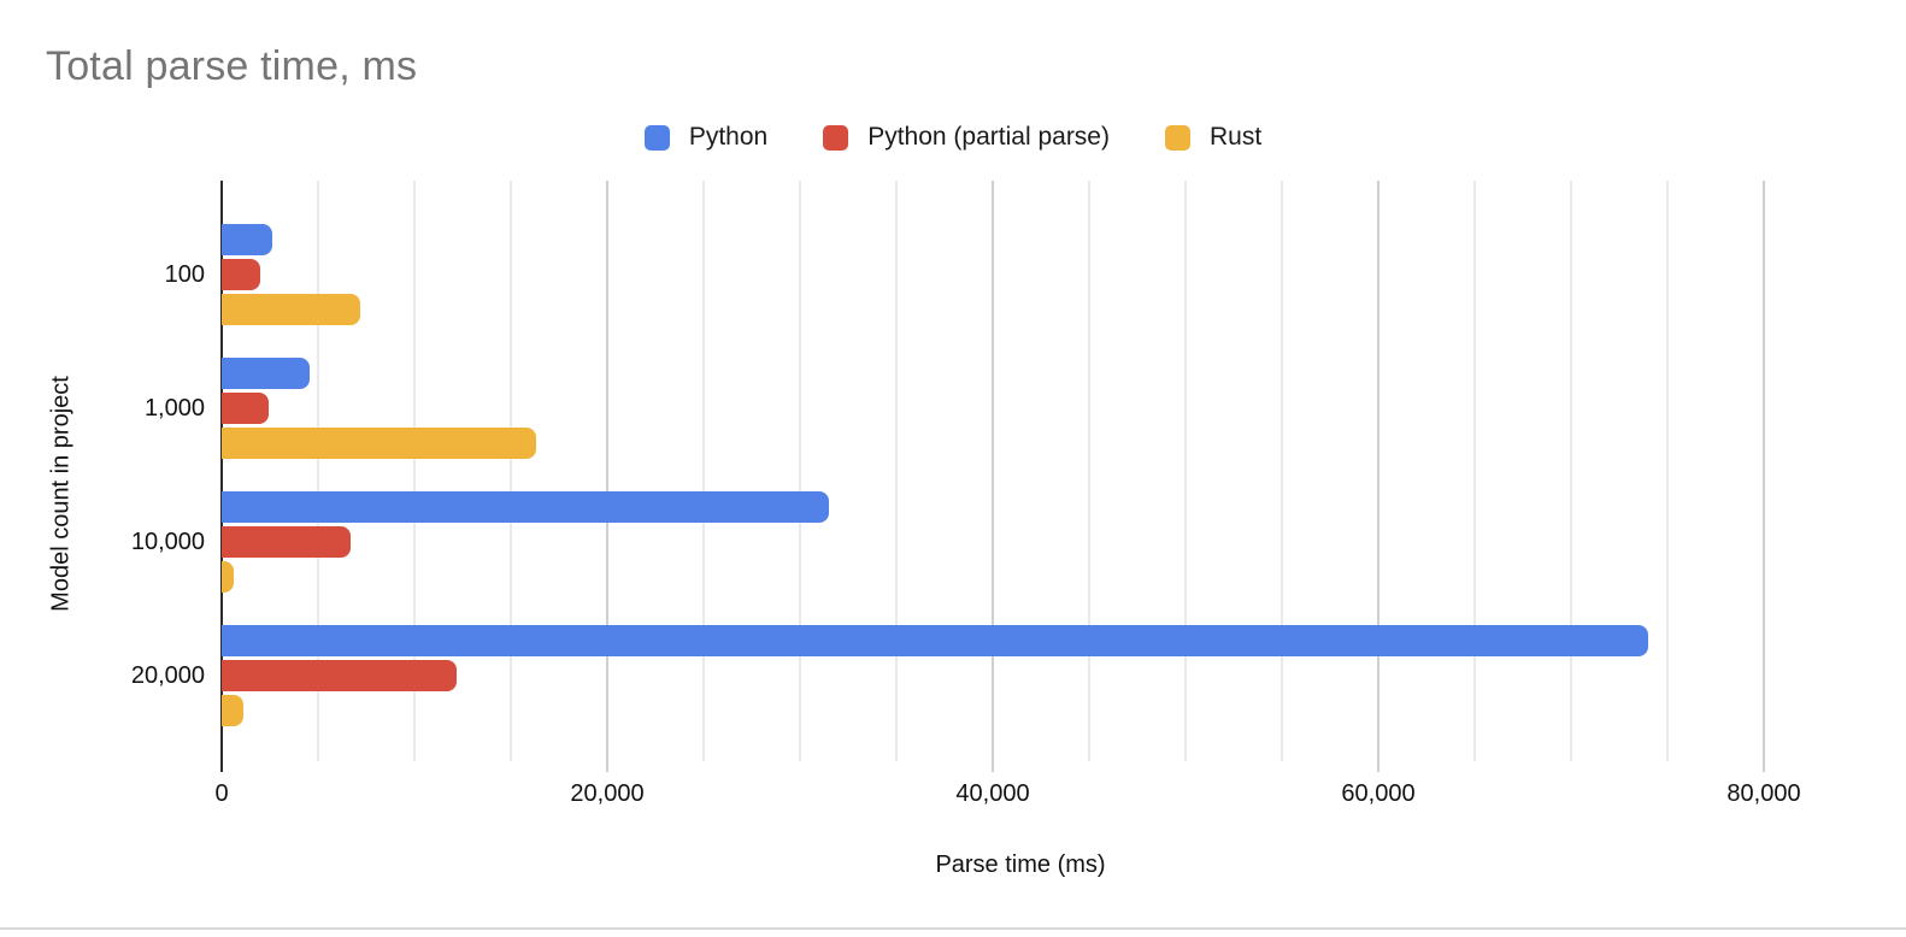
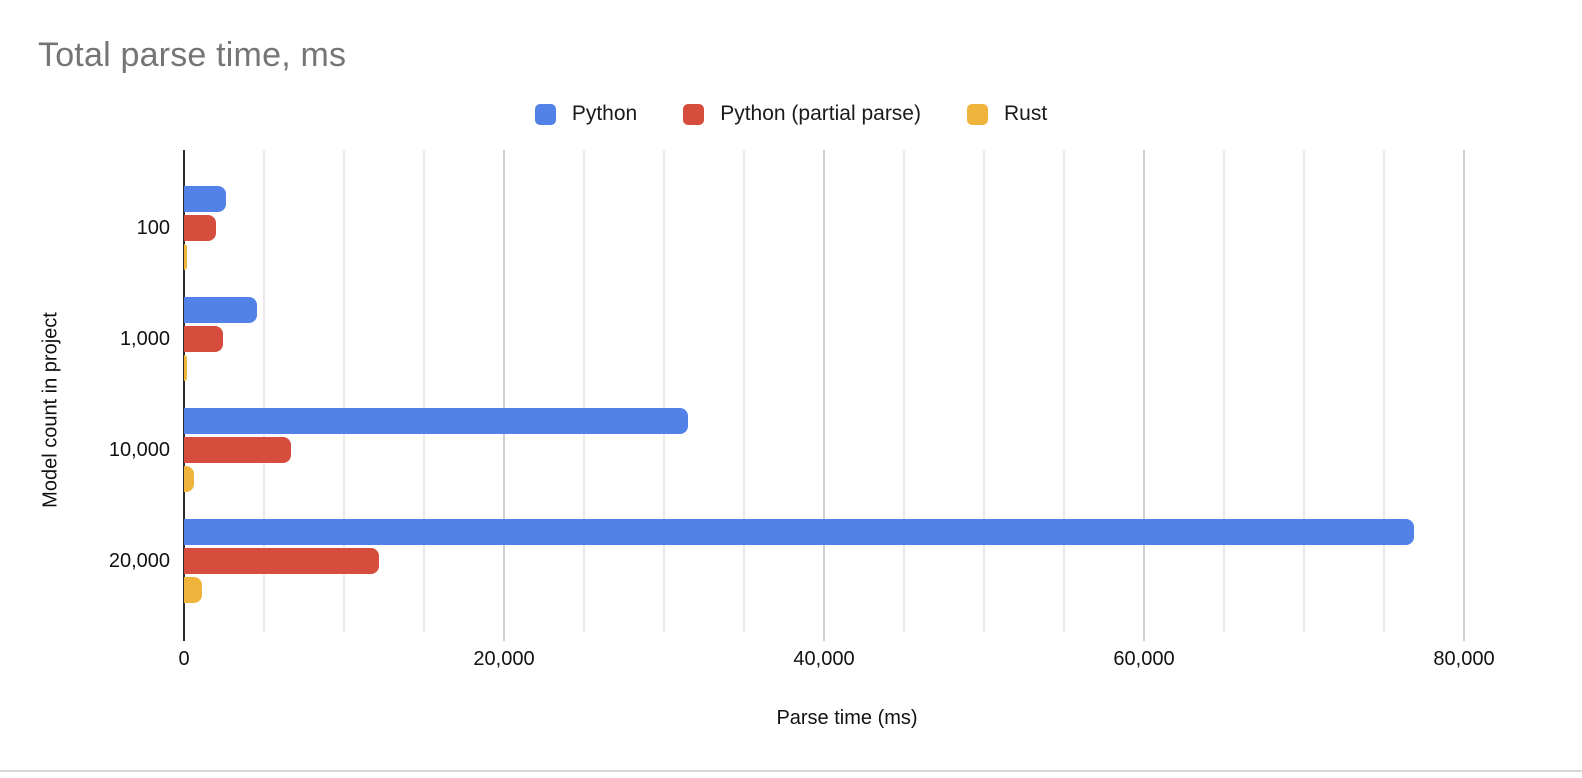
Rust/100: 7200 -> 200
Rust/1,000: 16300 -> 200
Python/20,000: 74000 -> 76900
